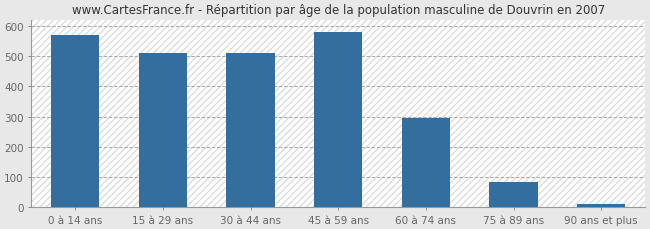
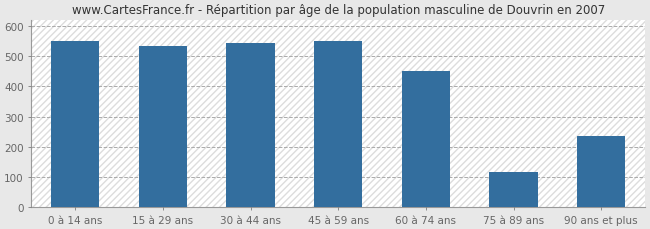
0 à 14 ans: 570 -> 550
15 à 29 ans: 510 -> 535
30 à 44 ans: 510 -> 545
45 à 59 ans: 580 -> 550
60 à 74 ans: 295 -> 450
75 à 89 ans: 85 -> 115
90 ans et plus: 10 -> 235
